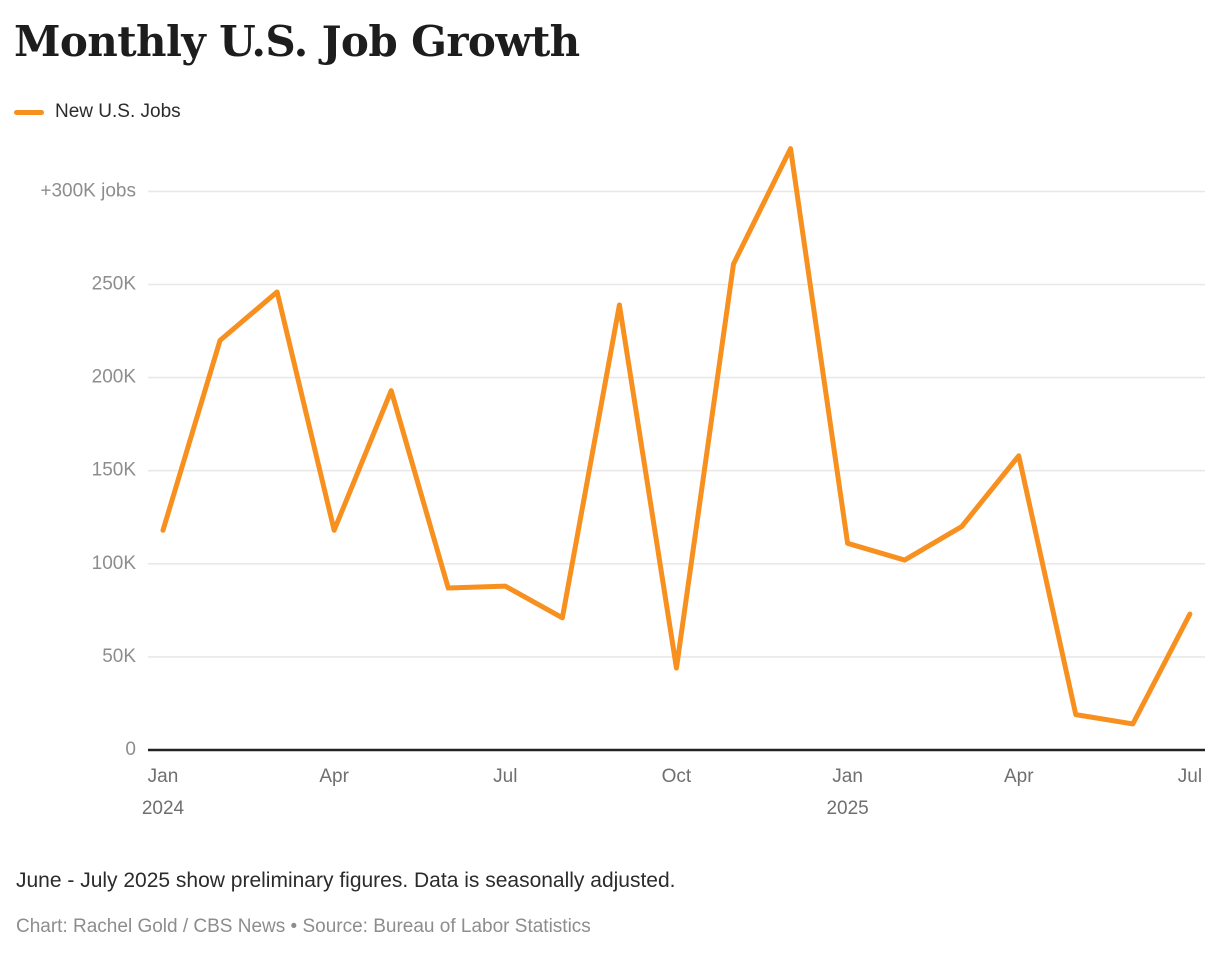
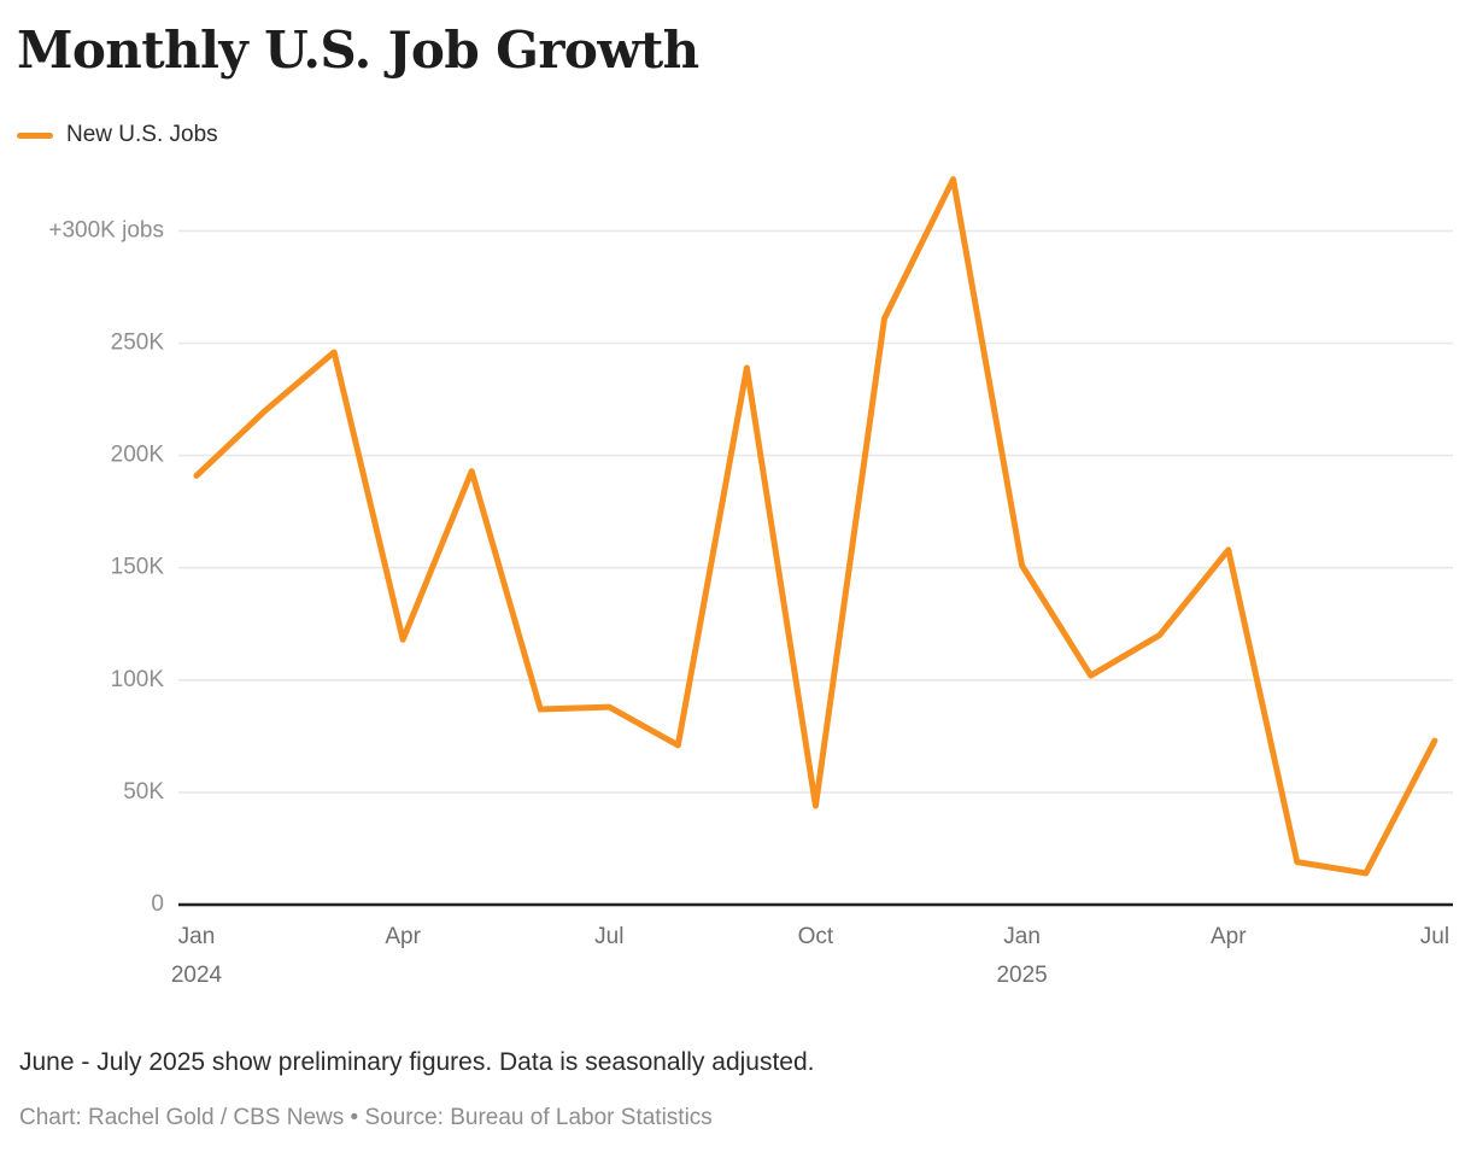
Jan 2024: 118K -> 191K
Jan 2025: 111K -> 151K
